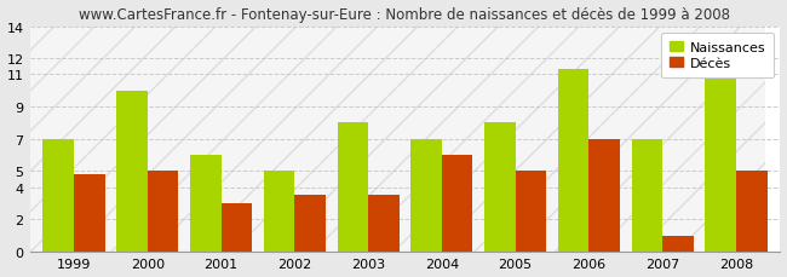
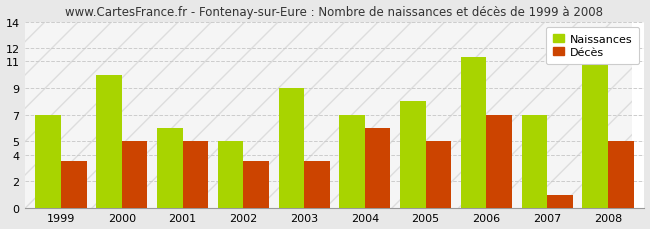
Décès/1999: 4.8 -> 3.5
Décès/2001: 3.0 -> 5.0
Naissances/2003: 8.0 -> 9.0
